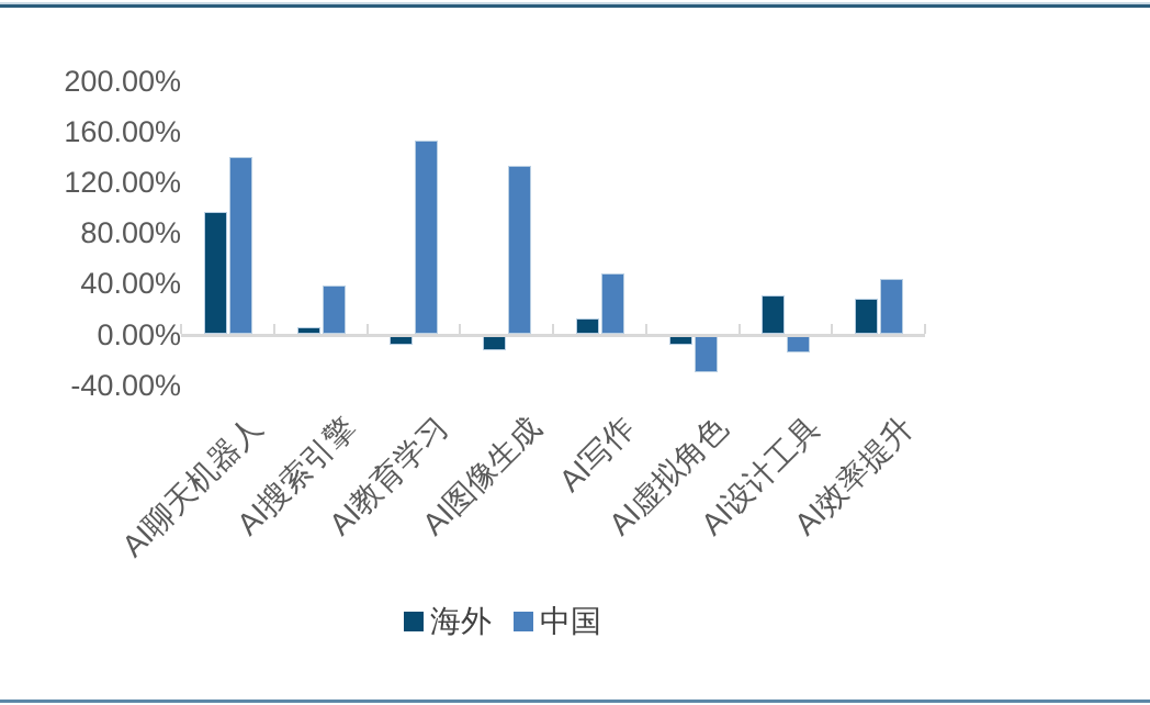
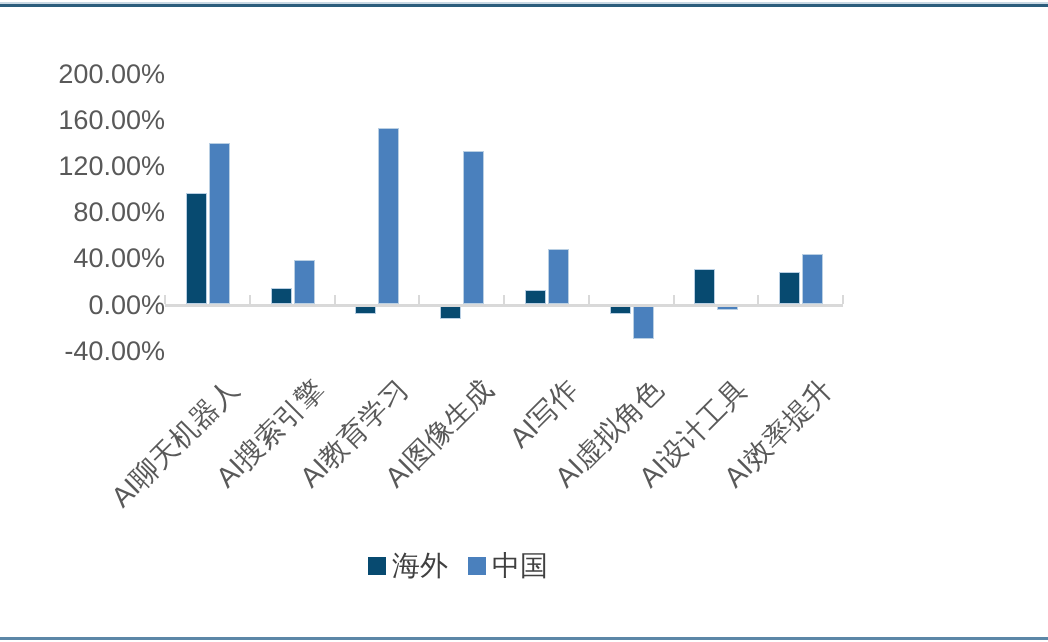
海外/AI搜索引擎: 6% -> 14%
中国/AI设计工具: -14% -> -5%
